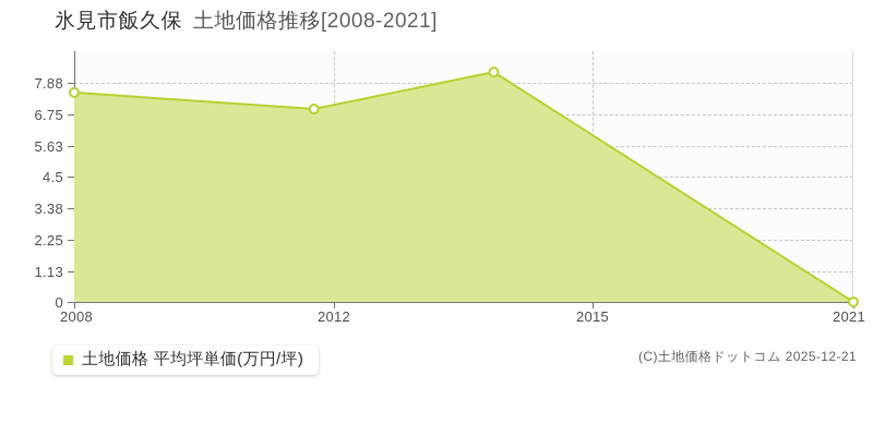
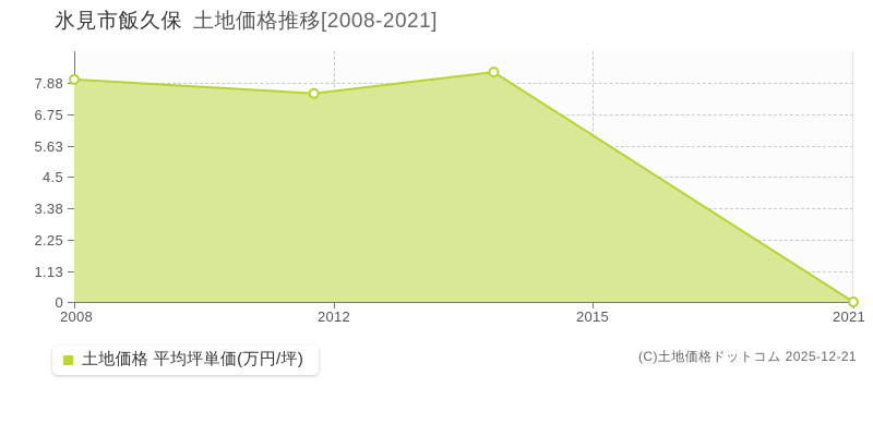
2008: 7.5 -> 8.0
2012: 6.9 -> 7.5
